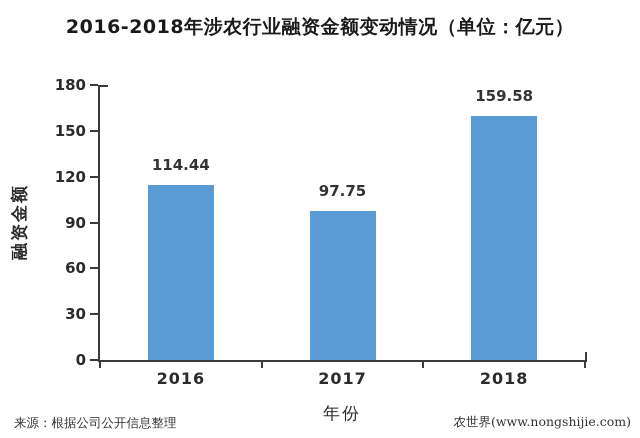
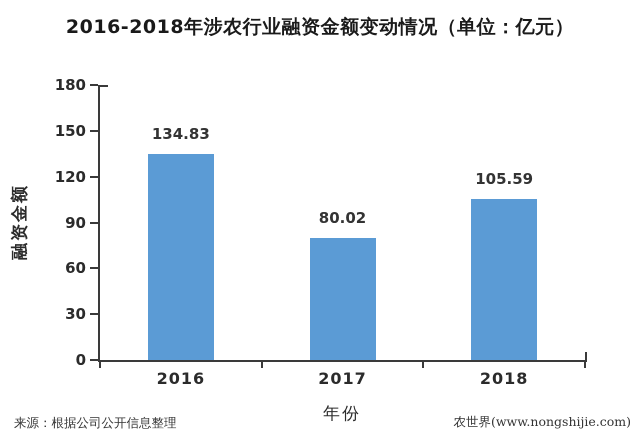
2016: 114.44 -> 134.83
2017: 97.75 -> 80.02
2018: 159.58 -> 105.59
